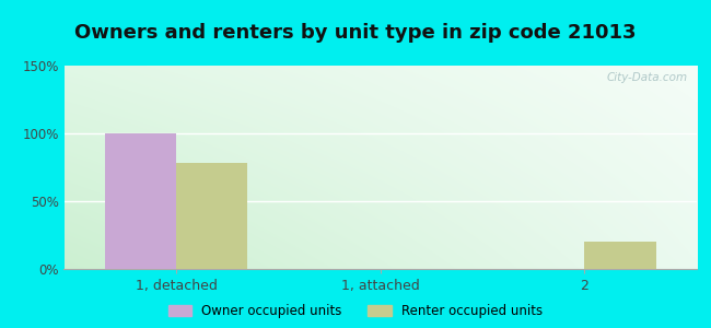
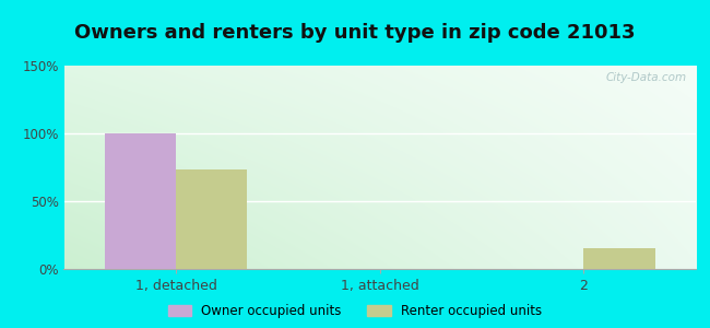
Renter occupied units/1, detached: 78% -> 73%
Renter occupied units/2: 20% -> 15%
